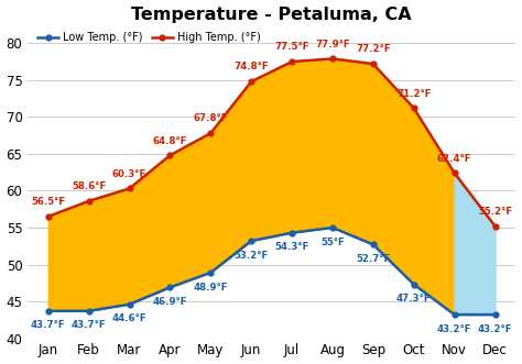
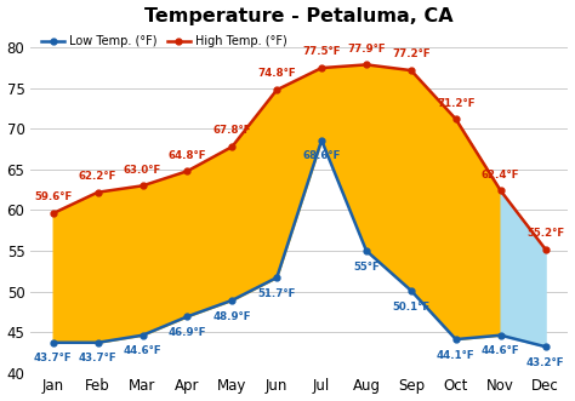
High Temp. (°F)/Jan: 56.5°F -> 59.6°F
High Temp. (°F)/Feb: 58.6°F -> 62.2°F
High Temp. (°F)/Mar: 60.3°F -> 63.0°F
Low Temp. (°F)/Jun: 53.2°F -> 51.7°F
Low Temp. (°F)/Jul: 54.3°F -> 68.6°F
Low Temp. (°F)/Sep: 52.7°F -> 50.1°F
Low Temp. (°F)/Oct: 47.3°F -> 44.1°F
Low Temp. (°F)/Nov: 43.2°F -> 44.6°F
